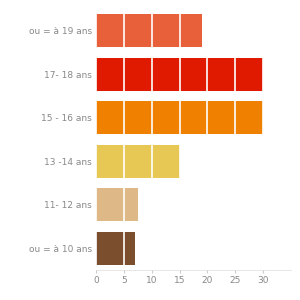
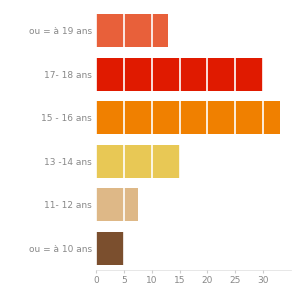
ou = à 19 ans: 19.0 -> 13.0
15 - 16 ans: 30.0 -> 33.0
ou = à 10 ans: 7.0 -> 5.0
